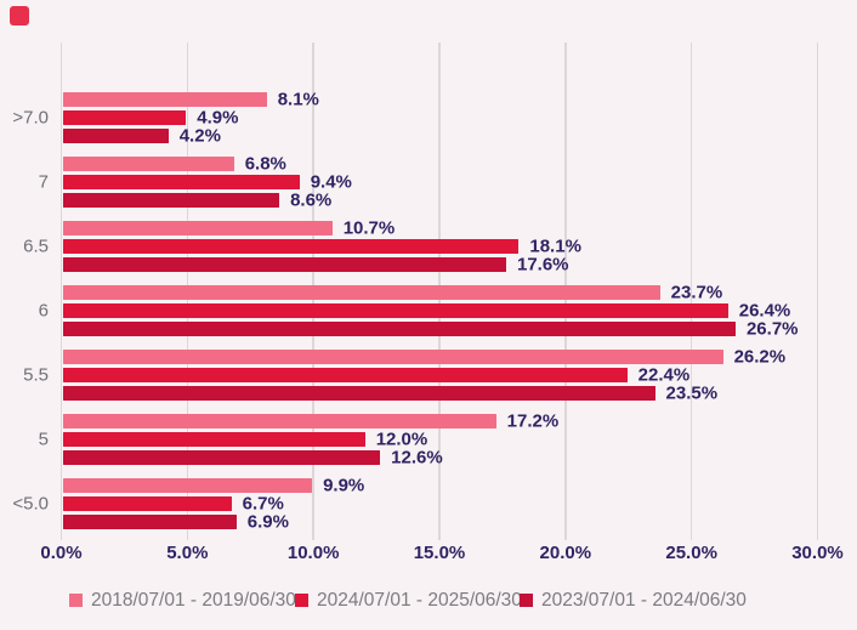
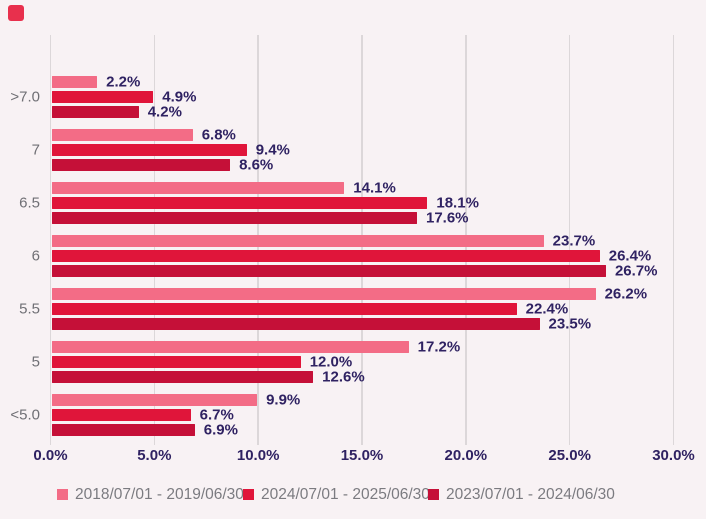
2018/07/01 - 2019/06/30/>7.0: 8.1% -> 2.2%
2018/07/01 - 2019/06/30/6.5: 10.7% -> 14.1%
